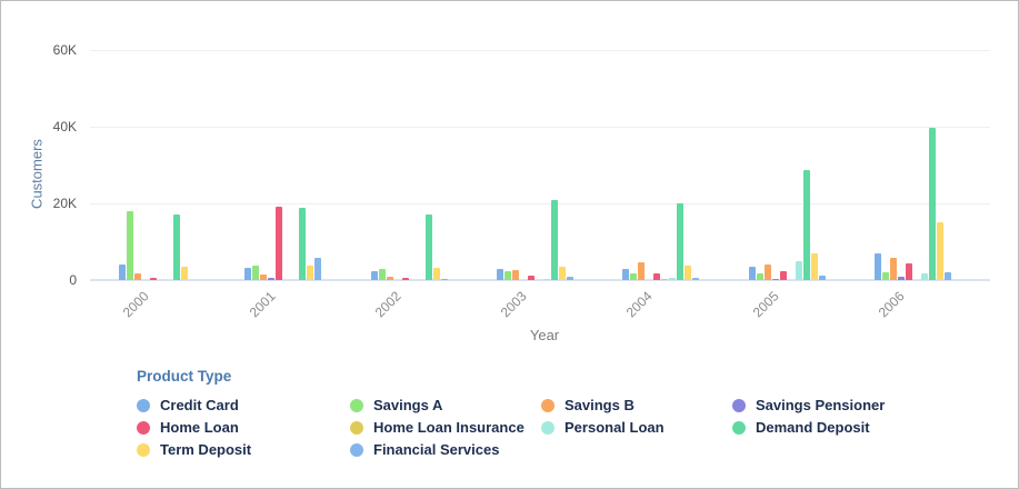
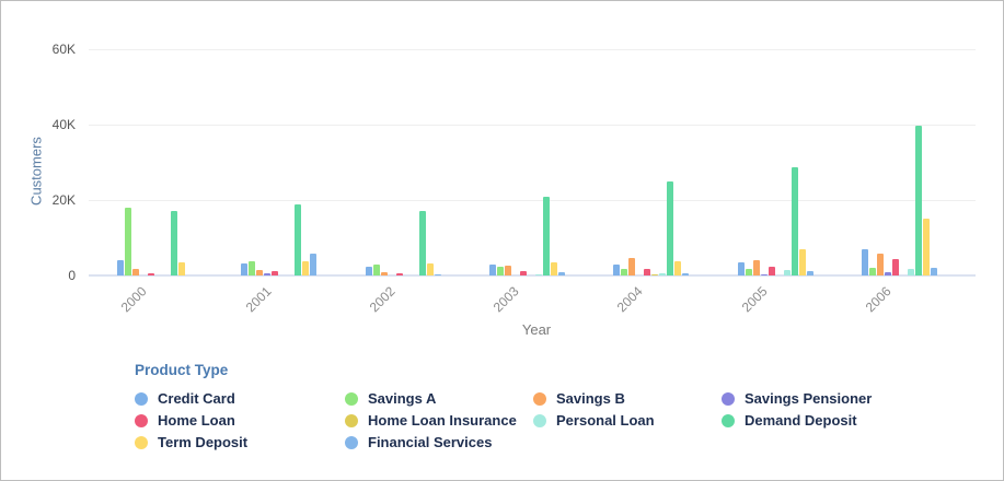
Home Loan/2001: 19K -> 1K
Demand Deposit/2004: 20K -> 25K
Personal Loan/2005: 5K -> 2K
